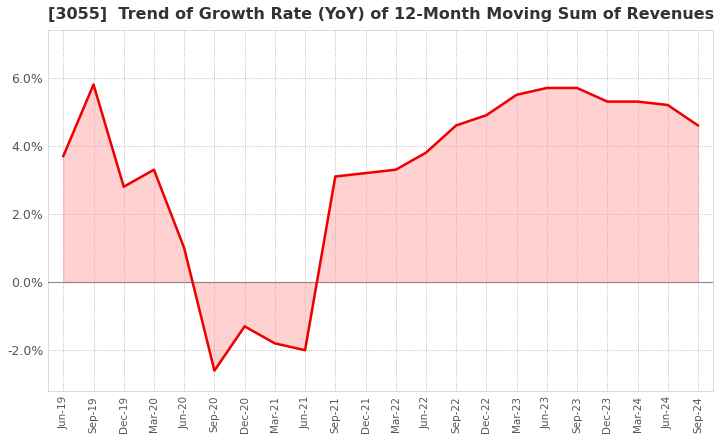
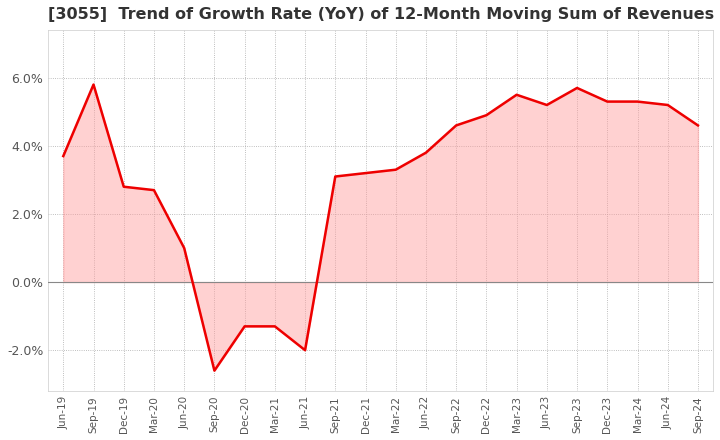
Mar-20: 3.3% -> 2.7%
Mar-21: -1.8% -> -1.3%
Jun-23: 5.7% -> 5.2%
